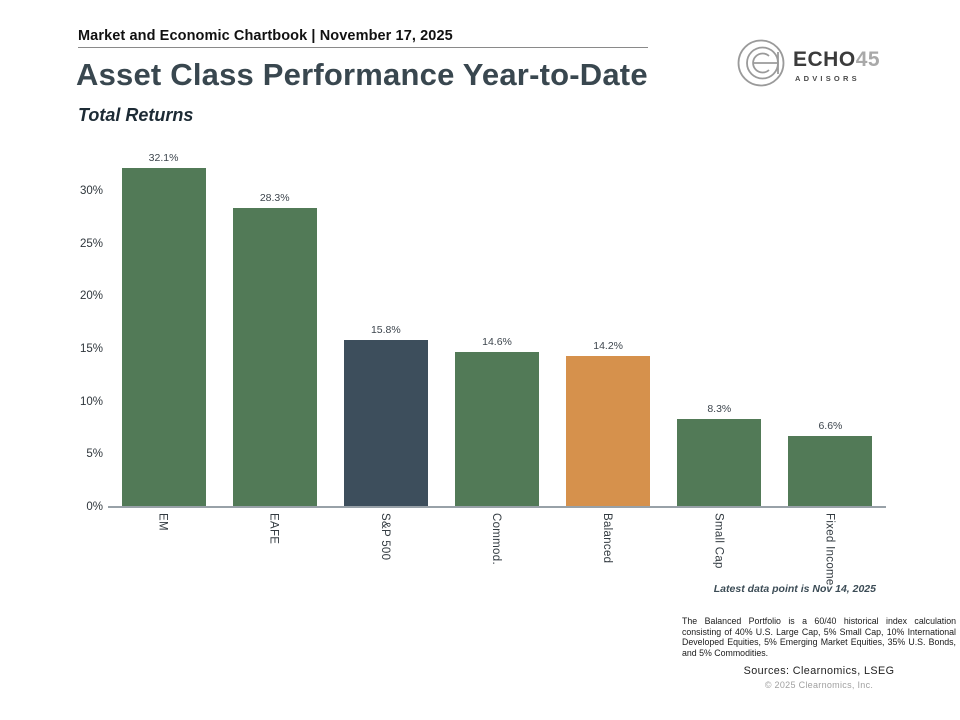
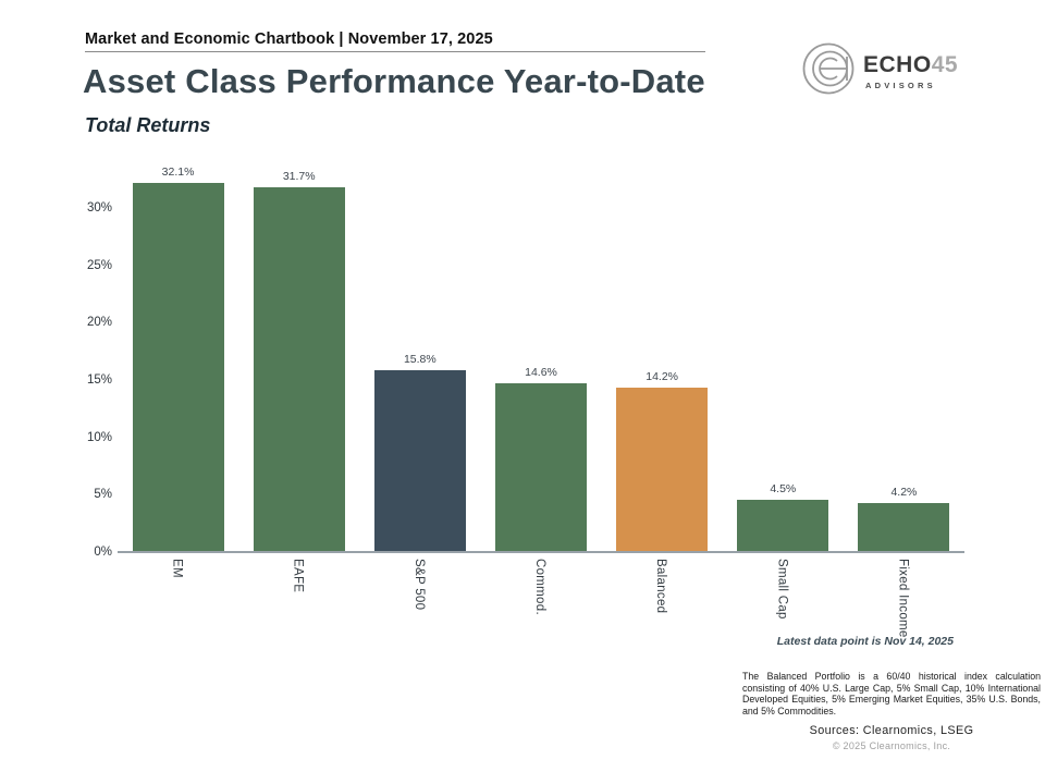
EAFE: 28.3% -> 31.7%
Small Cap: 8.3% -> 4.5%
Fixed Income: 6.6% -> 4.2%
